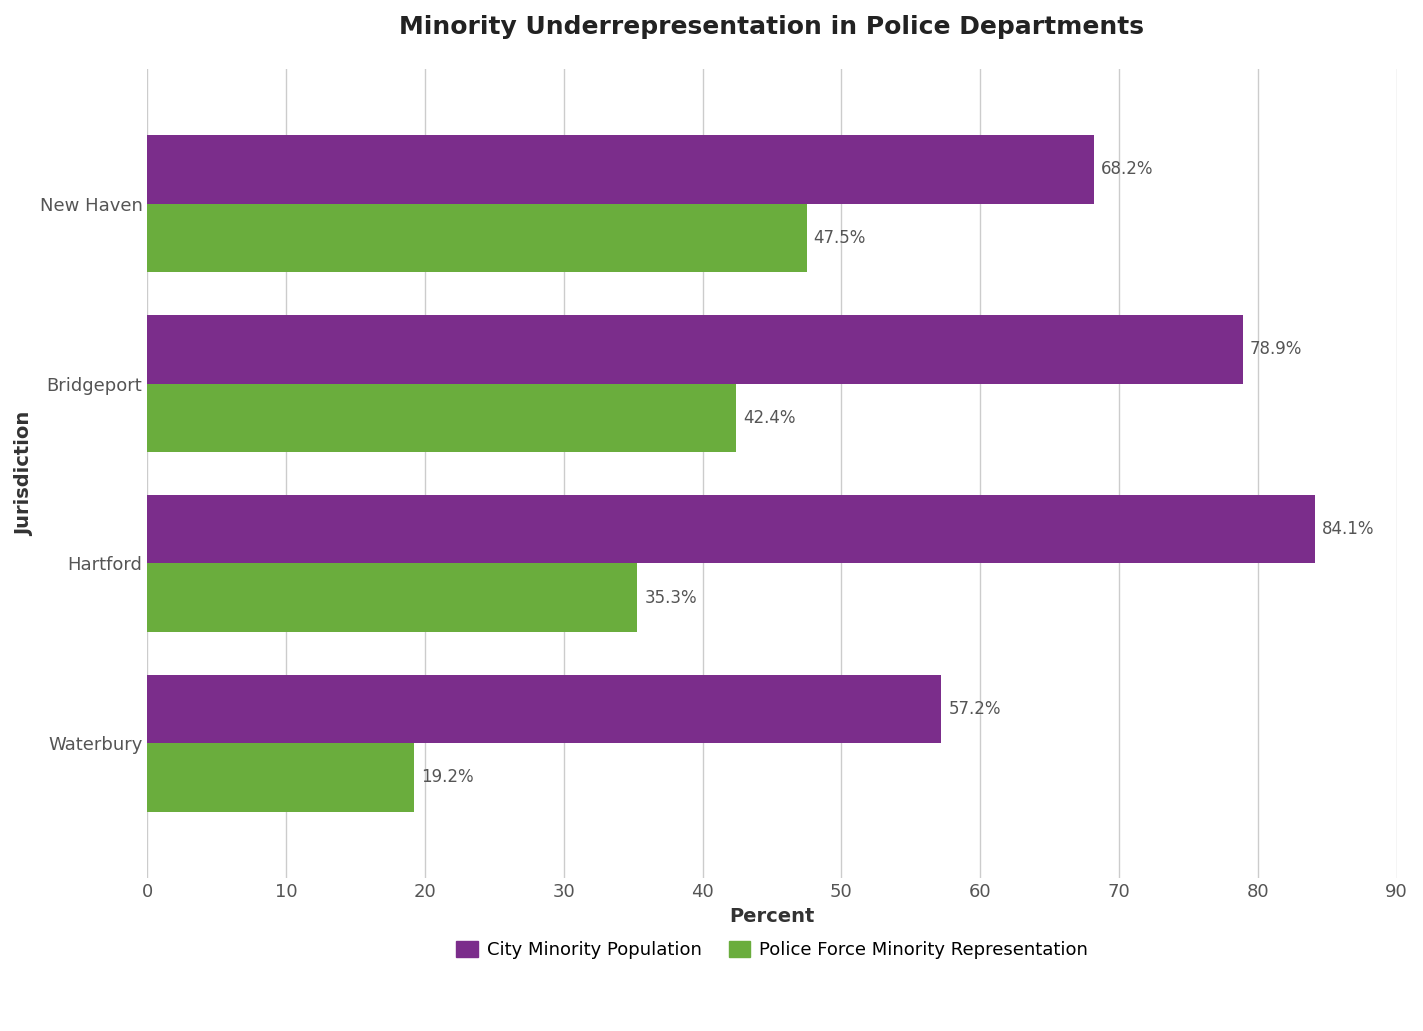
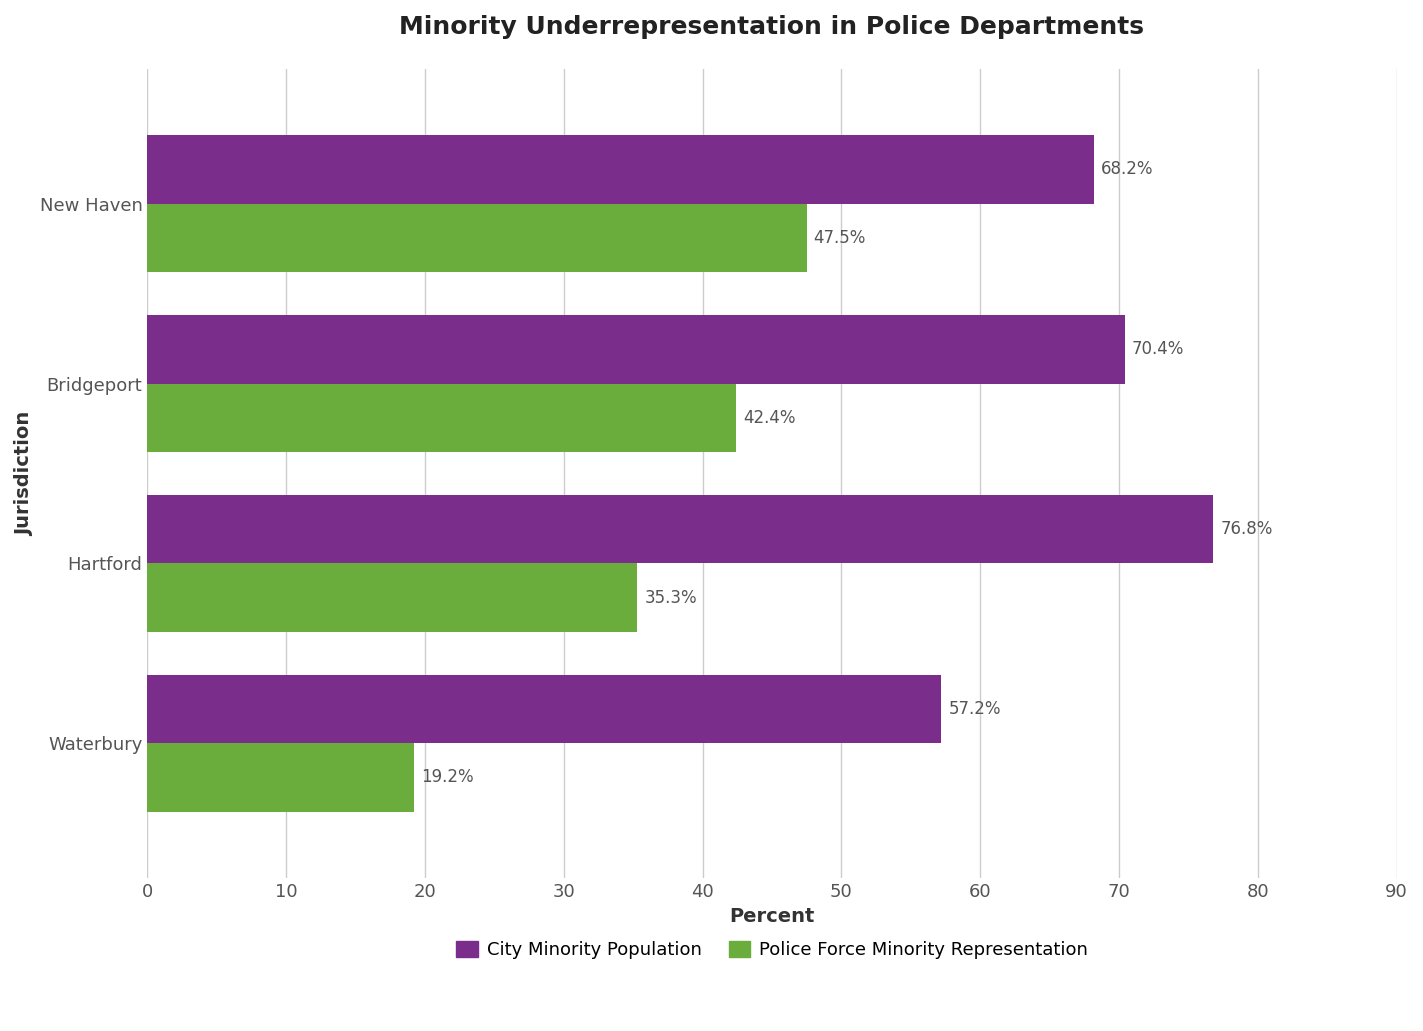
City Minority Population/Bridgeport: 78.9% -> 70.4%
City Minority Population/Hartford: 84.1% -> 76.8%
